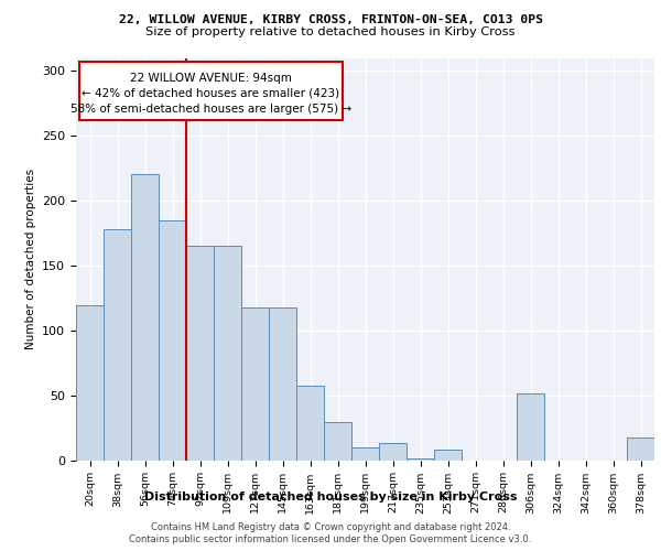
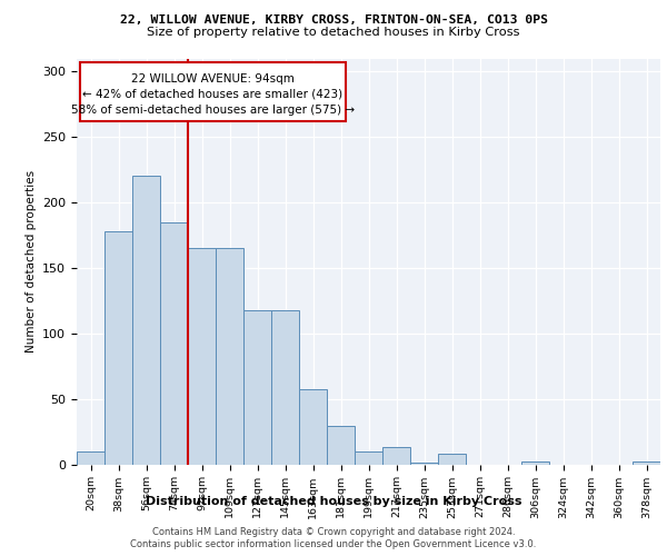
20sqm: 119 -> 10
306sqm: 51 -> 2
378sqm: 17 -> 2
